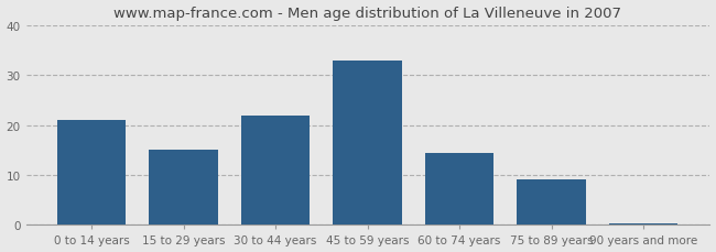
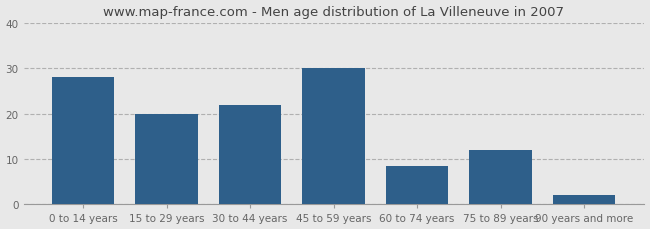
0 to 14 years: 21.0 -> 28.0
15 to 29 years: 15.0 -> 20.0
45 to 59 years: 33.0 -> 30.0
60 to 74 years: 14.5 -> 8.5
75 to 89 years: 9.2 -> 12.0
90 years and more: 0.4 -> 2.0
